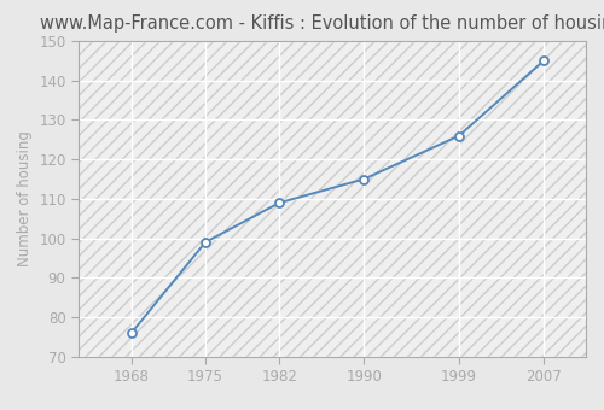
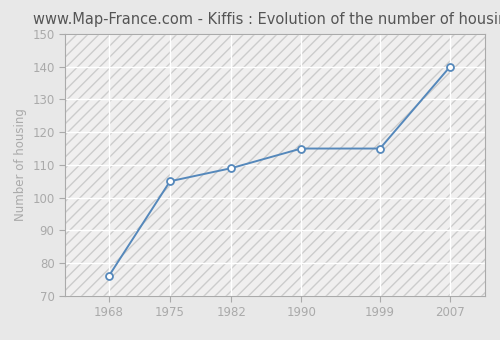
1975: 99 -> 105
1999: 126 -> 115
2007: 145 -> 140
